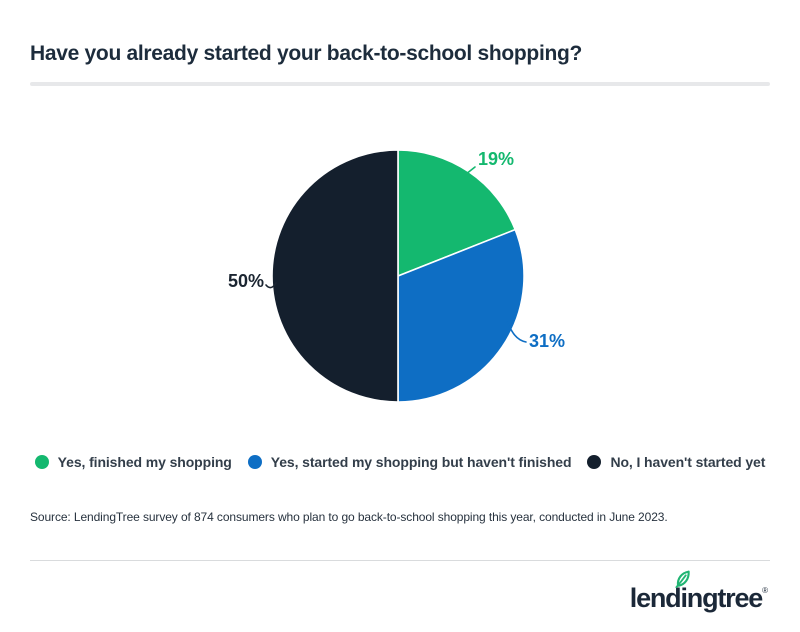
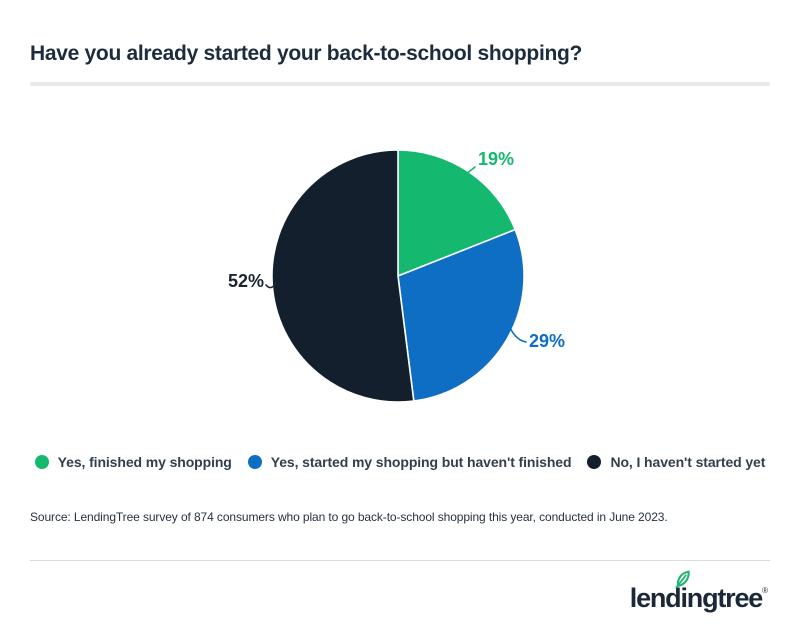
Yes, started my shopping but haven't finished: 31% -> 29%
No, I haven't started yet: 50% -> 52%
